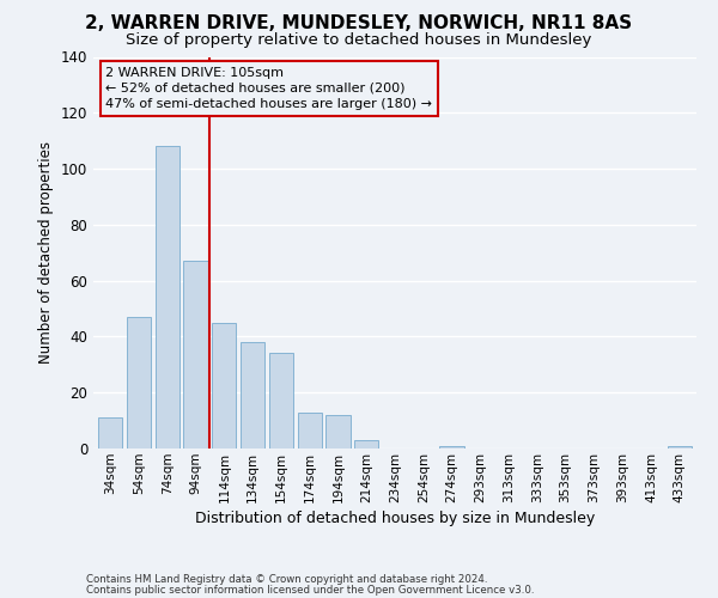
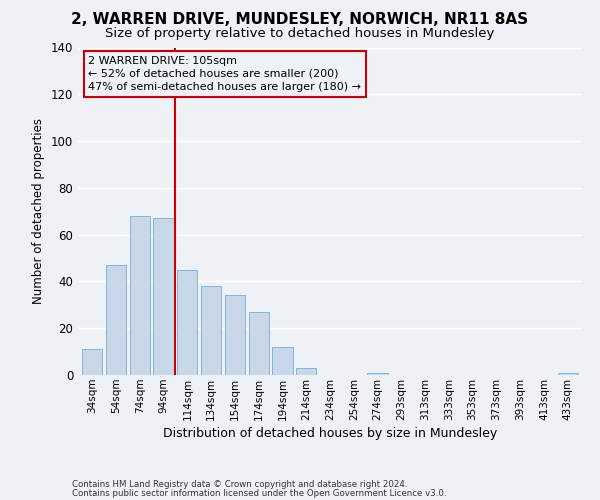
74sqm: 108 -> 68
174sqm: 13 -> 27
